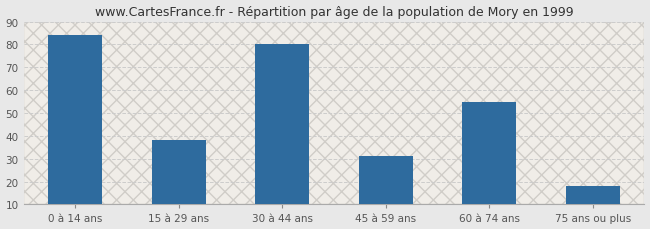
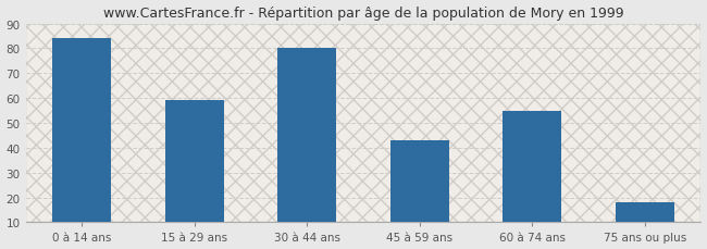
15 à 29 ans: 38 -> 59
45 à 59 ans: 31 -> 43
